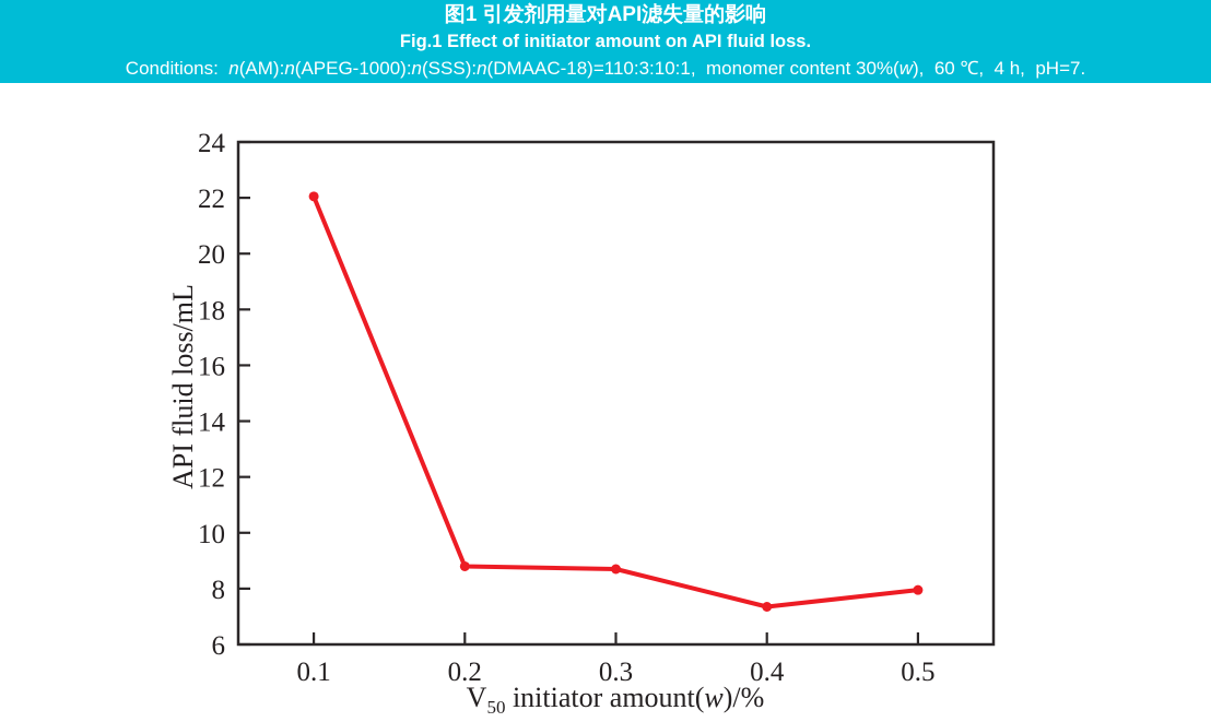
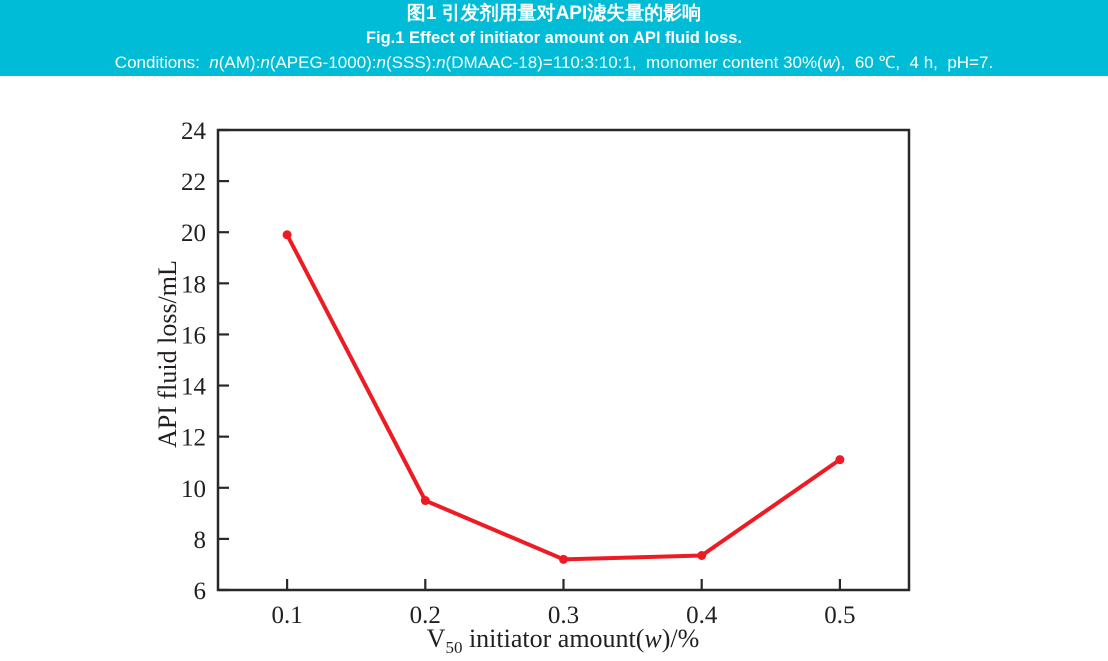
0.1: 22.1 -> 19.9
0.2: 8.8 -> 9.5
0.3: 8.7 -> 7.2
0.5: 8.0 -> 11.1
